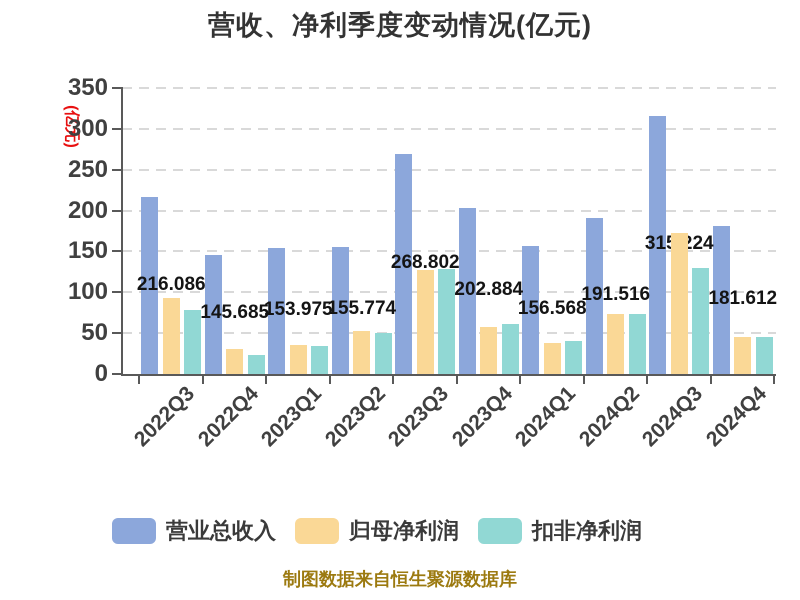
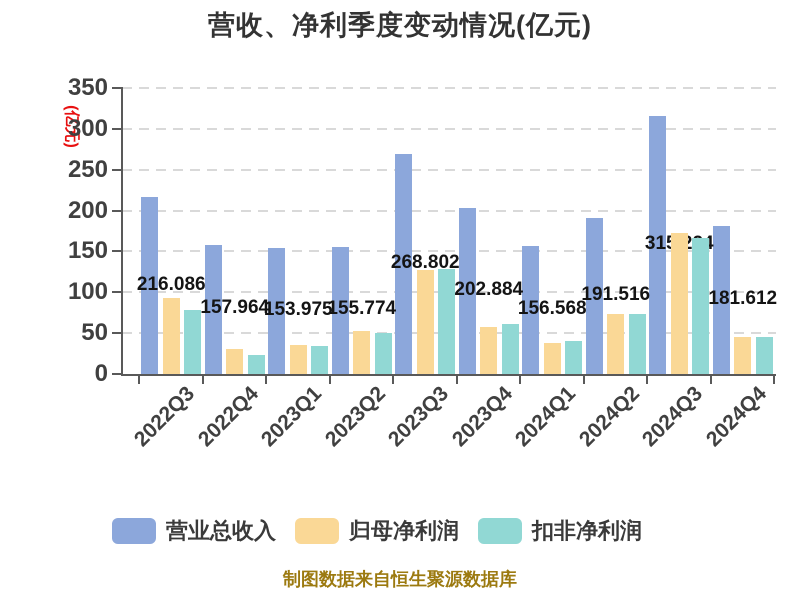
营业总收入/2022Q4: 145.685 -> 157.964
扣非净利润/2024Q3: 130 -> 170
